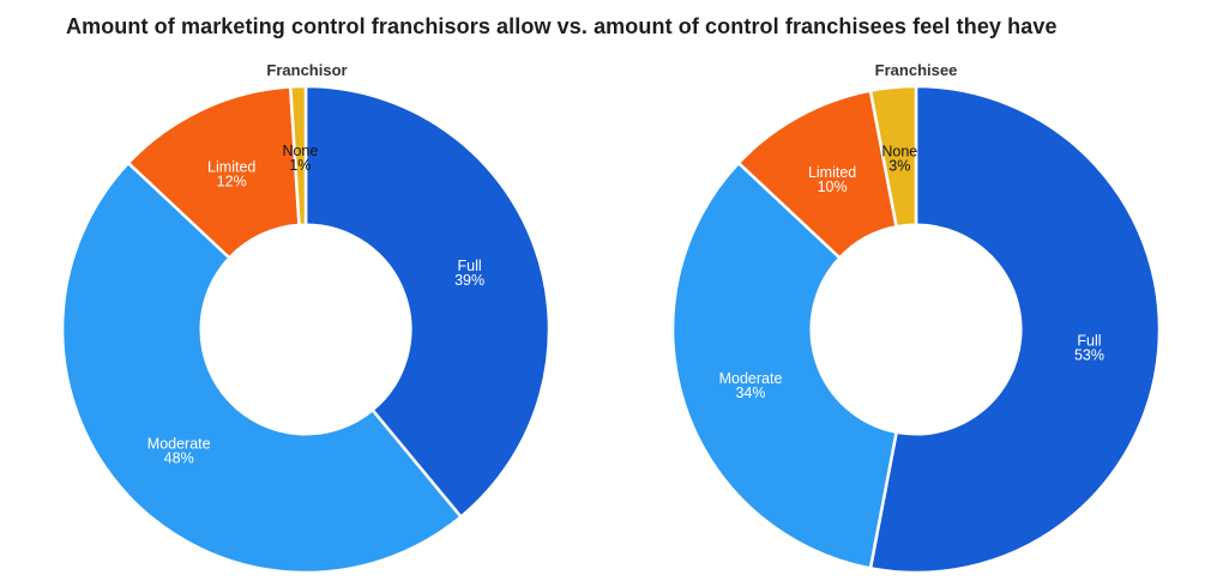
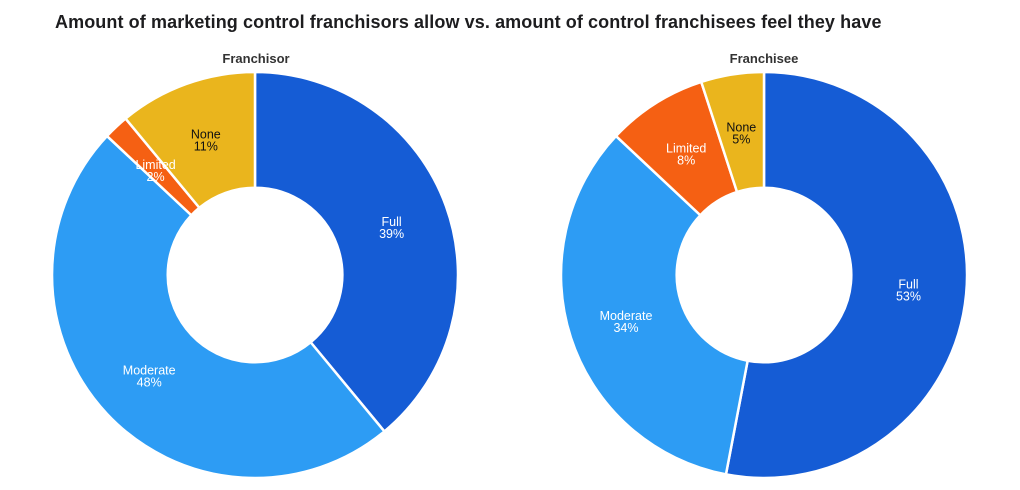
Franchisor/Limited: 12% -> 2%
Franchisor/None: 1% -> 11%
Franchisee/Limited: 10% -> 8%
Franchisee/None: 3% -> 5%
